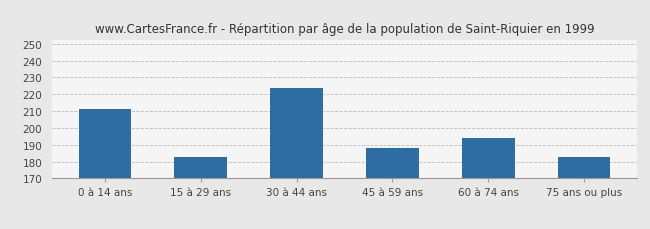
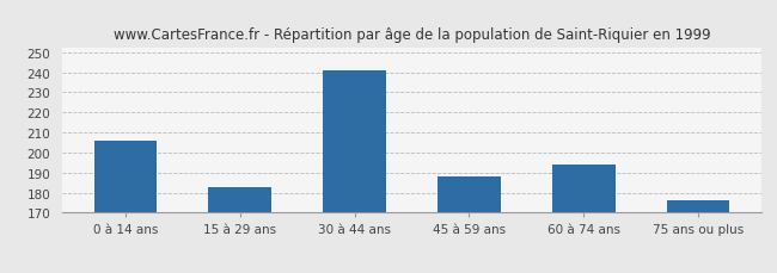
0 à 14 ans: 211 -> 206
30 à 44 ans: 224 -> 241
75 ans ou plus: 183 -> 176
